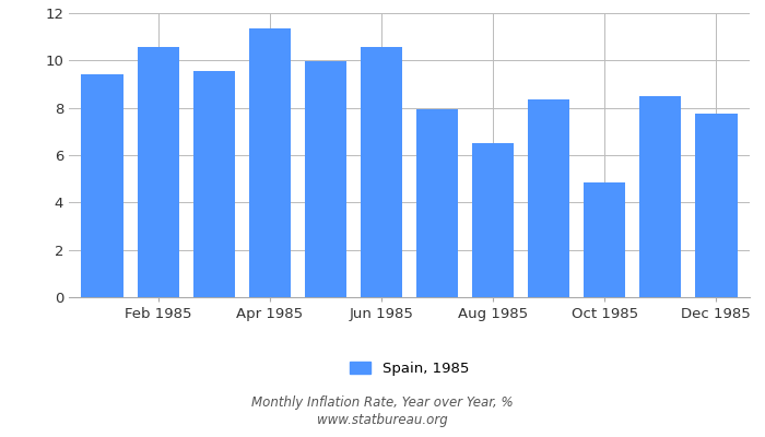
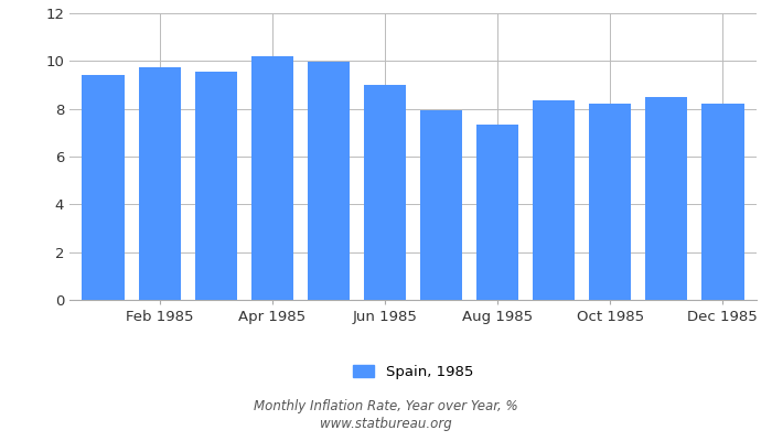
Feb 1985: 10.55 -> 9.75
Apr 1985: 11.35 -> 10.20
Jun 1985: 10.55 -> 9.00
Aug 1985: 6.50 -> 7.35
Oct 1985: 4.85 -> 8.20
Dec 1985: 7.75 -> 8.20
